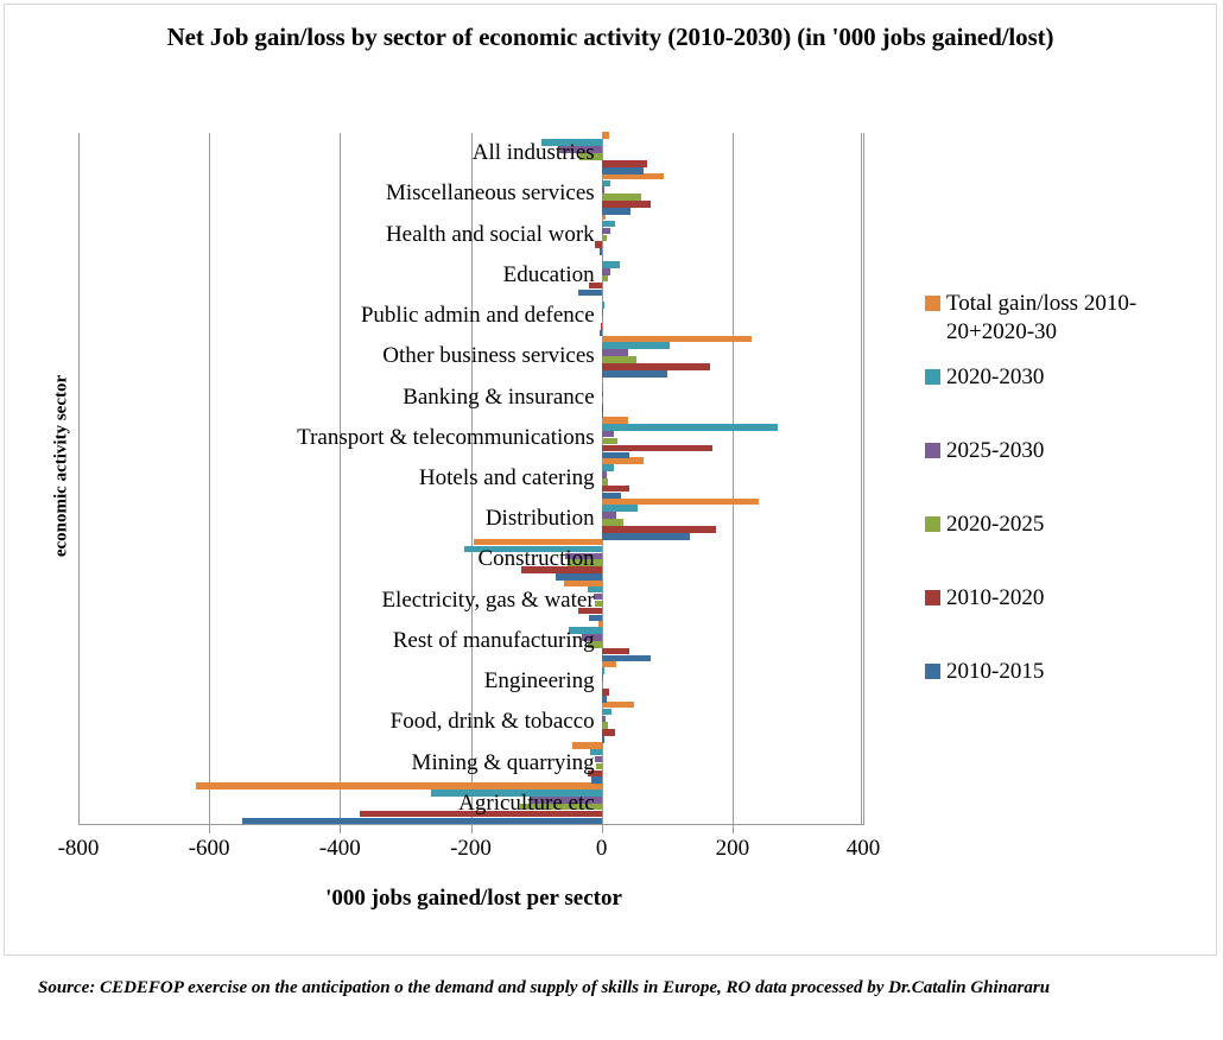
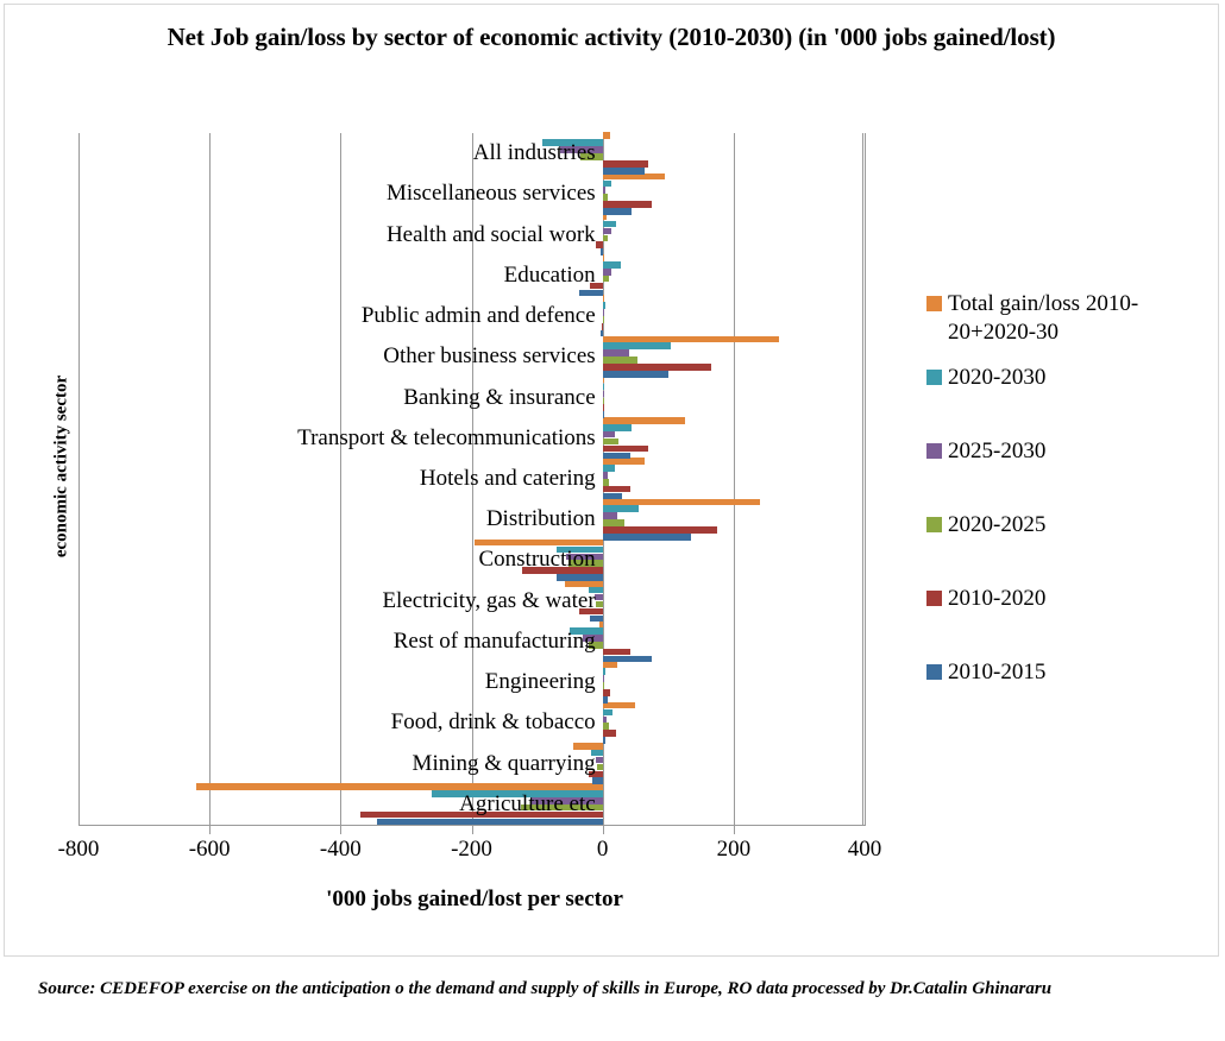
2020-2025/Miscellaneous services: 60 -> 10
Total gain/loss 2010-20+2020-30/Other business services: 230 -> 270
Total gain/loss 2010-20+2020-30/Transport & telecommunications: 40 -> 120
2020-2030/Transport & telecommunications: 270 -> 40
2010-2020/Transport & telecommunications: 170 -> 70
2020-2030/Construction: -210 -> -70
2010-2015/Agriculture etc: -550 -> -340
